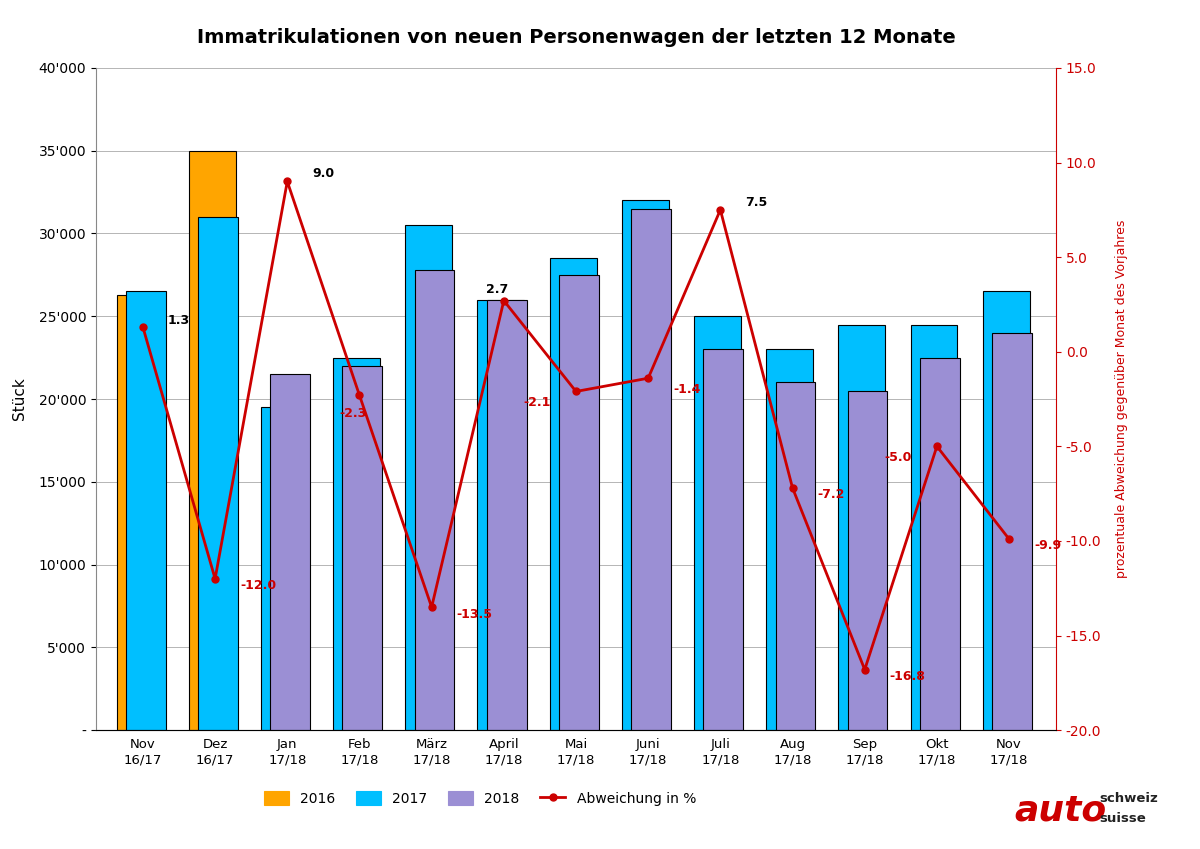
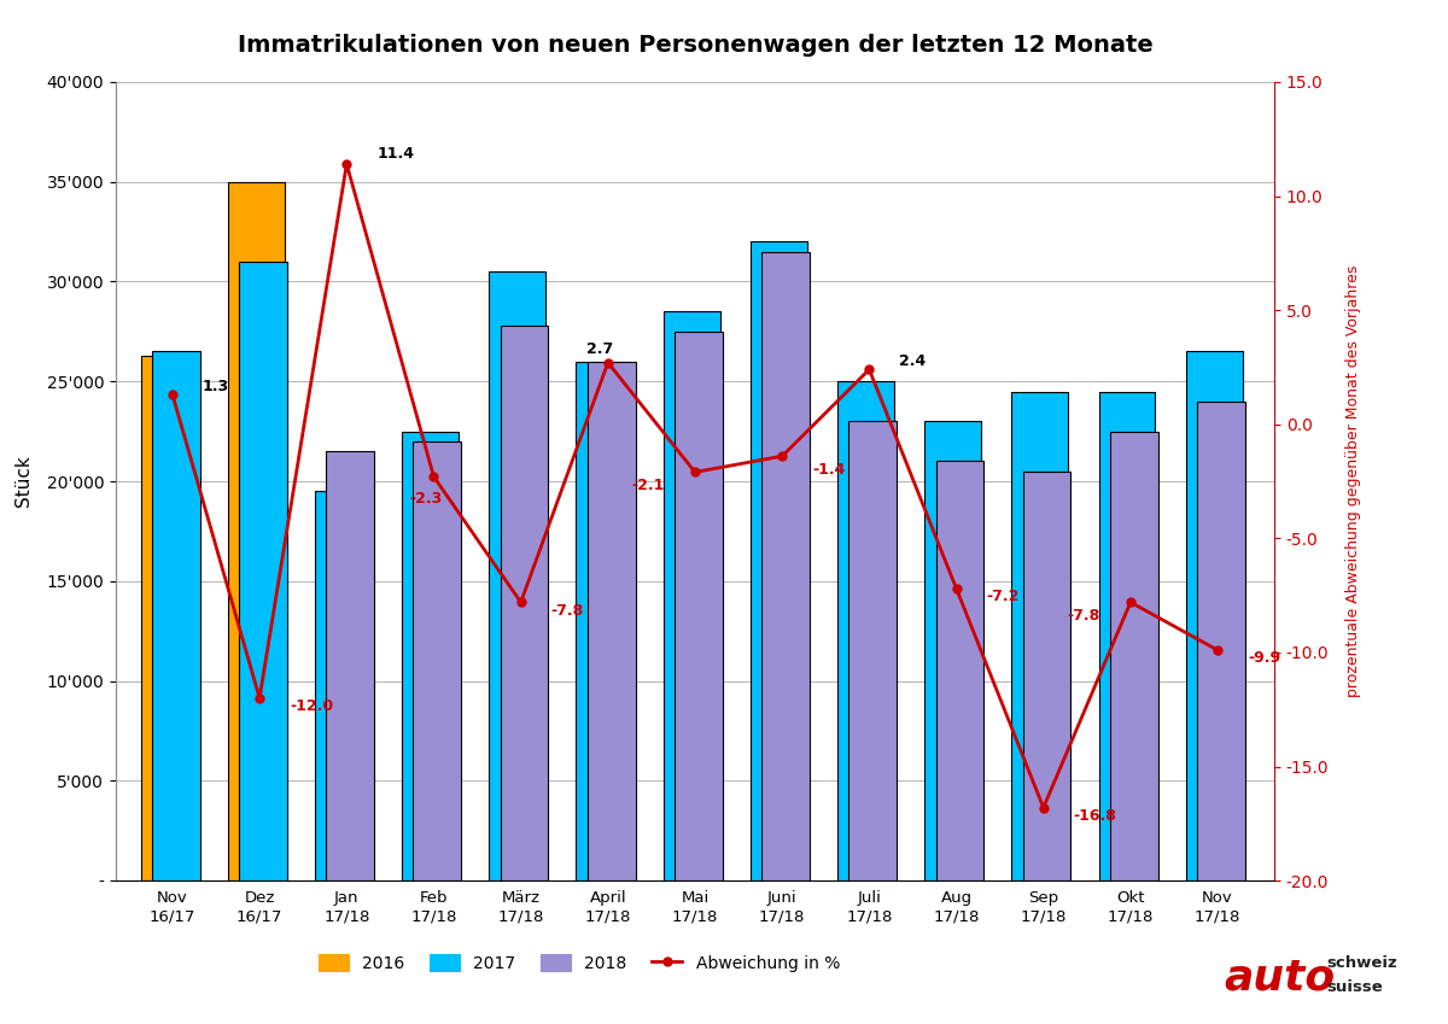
Abweichung in %/Jan 17/18: 9.0 -> 11.4
Abweichung in %/März 17/18: -13.5 -> -7.8
Abweichung in %/Juli 17/18: 7.5 -> 2.4
Abweichung in %/Okt 17/18: -5.0 -> -7.8
